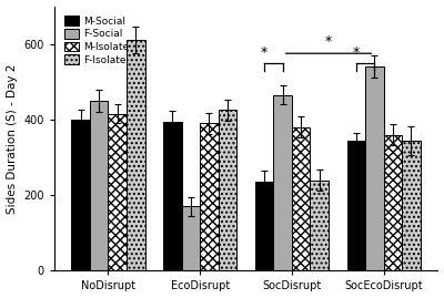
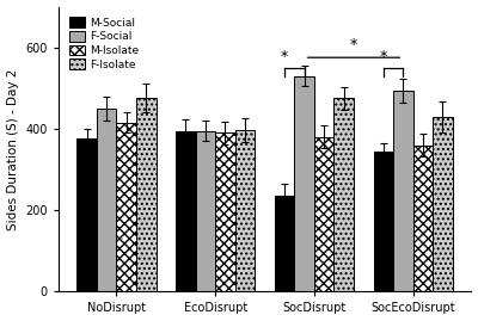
M-Social/NoDisrupt: 400 -> 375
F-Isolate/NoDisrupt: 610 -> 475
F-Social/EcoDisrupt: 170 -> 395
F-Isolate/EcoDisrupt: 425 -> 397
F-Social/SocDisrupt: 465 -> 530
F-Isolate/SocDisrupt: 240 -> 475
F-Social/SocEcoDisrupt: 540 -> 493
F-Isolate/SocEcoDisrupt: 345 -> 430
